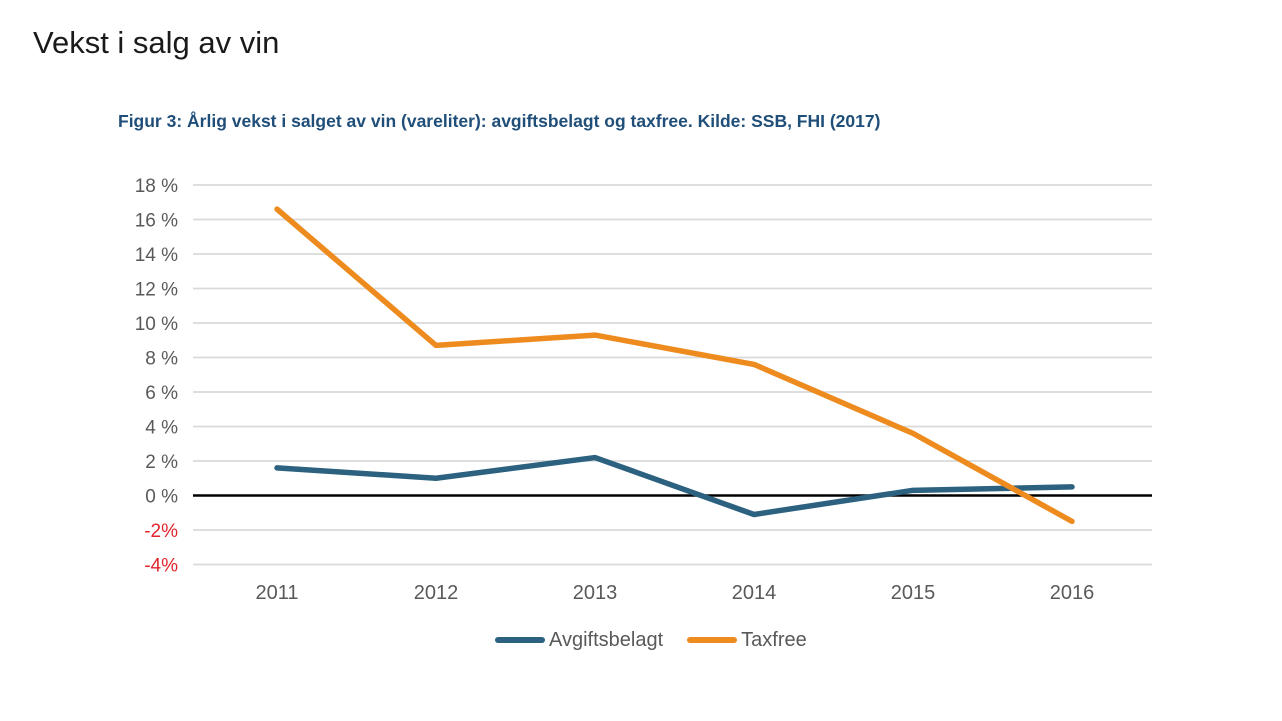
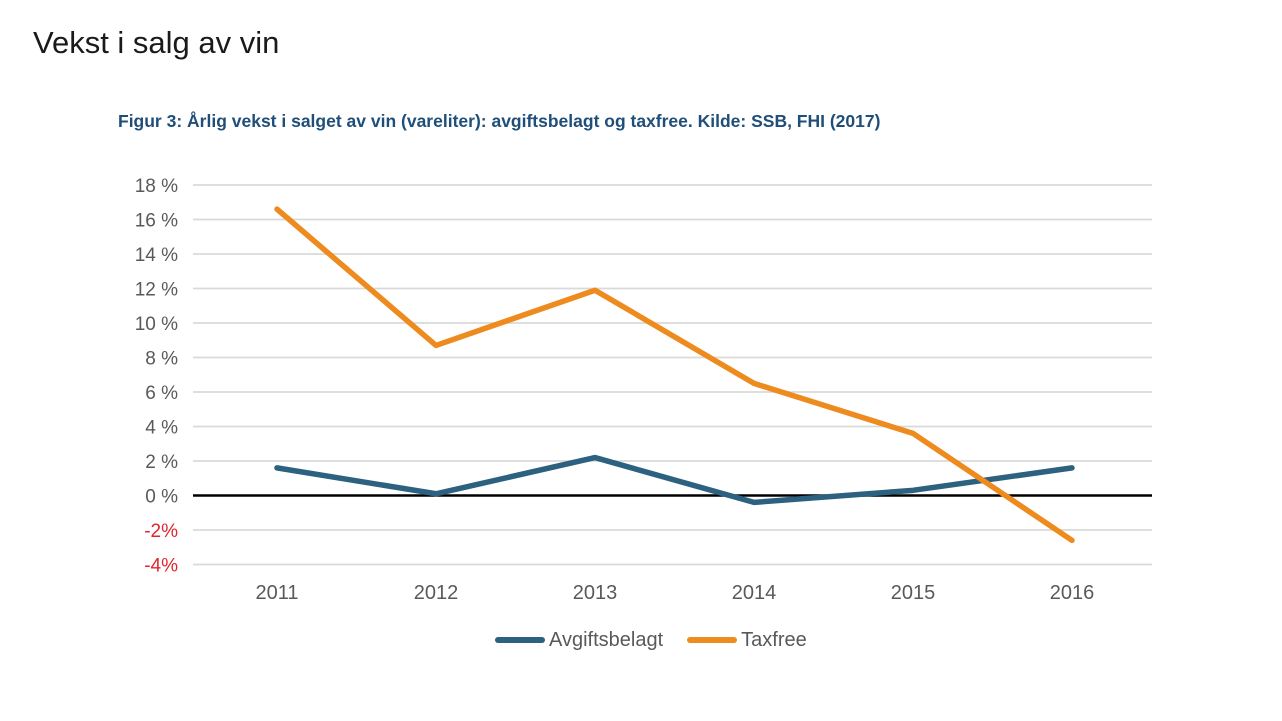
Avgiftsbelagt/2012: 1.0% -> 0.1%
Taxfree/2013: 9.3% -> 11.9%
Avgiftsbelagt/2014: -1.1% -> -0.4%
Taxfree/2014: 7.6% -> 6.5%
Avgiftsbelagt/2016: 0.5% -> 1.6%
Taxfree/2016: -1.5% -> -2.6%
